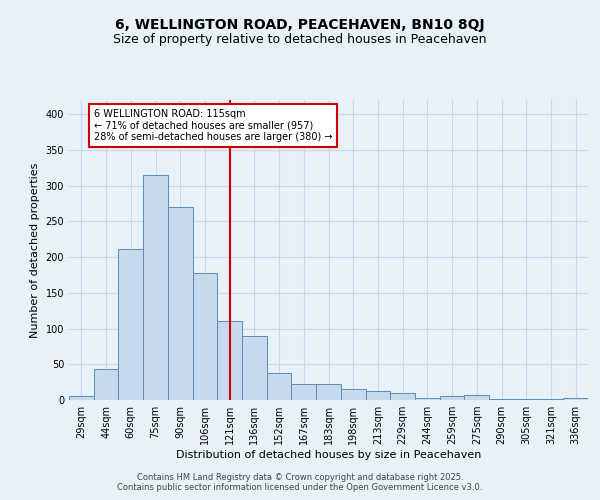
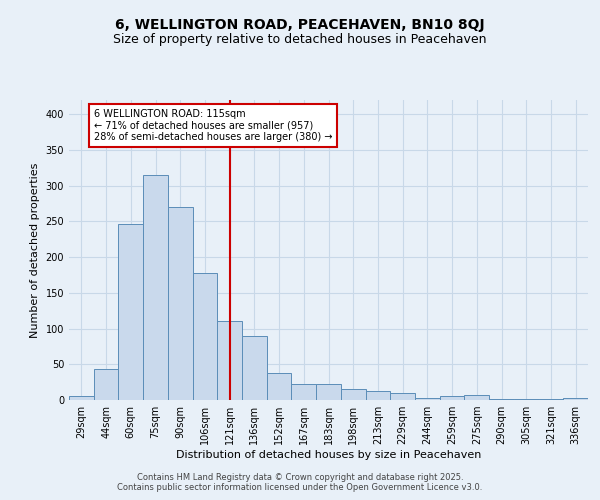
60sqm: 212 -> 246
